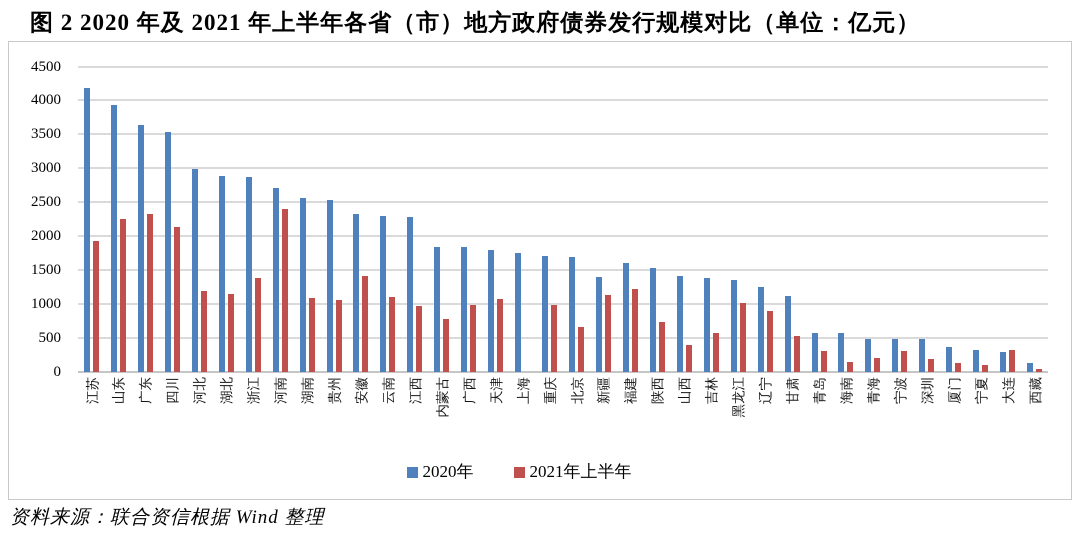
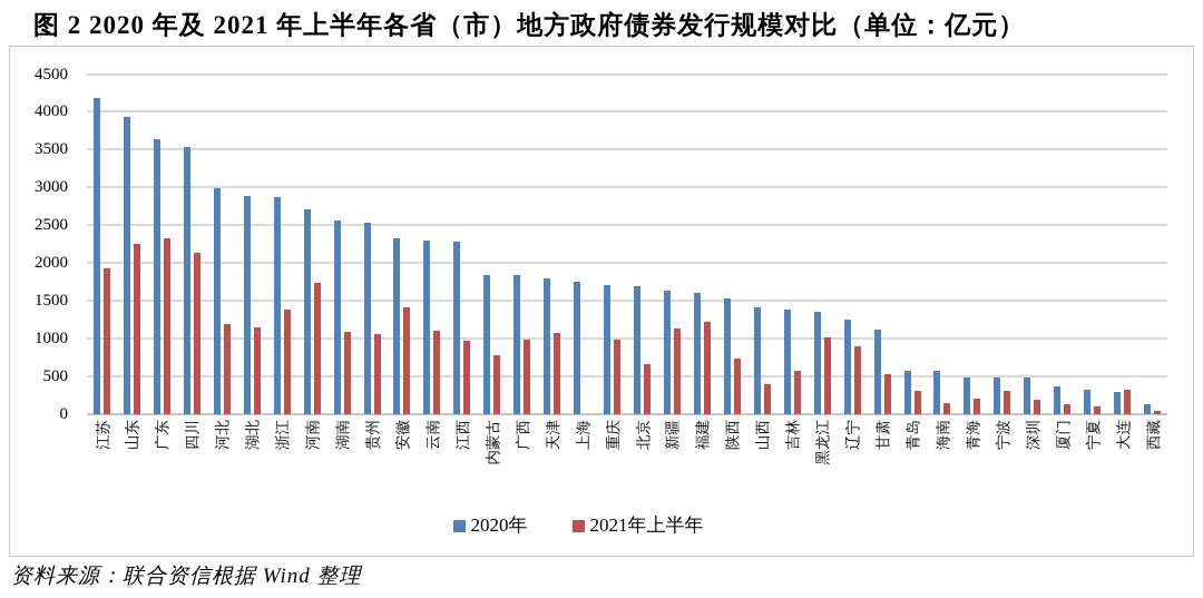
2021年上半年/河南: 2400 -> 1700
2020年/新疆: 1400 -> 1600
